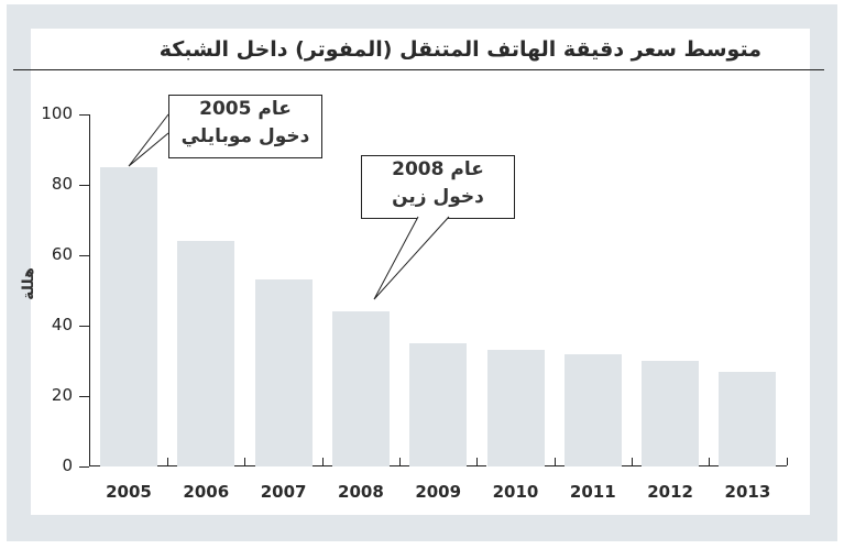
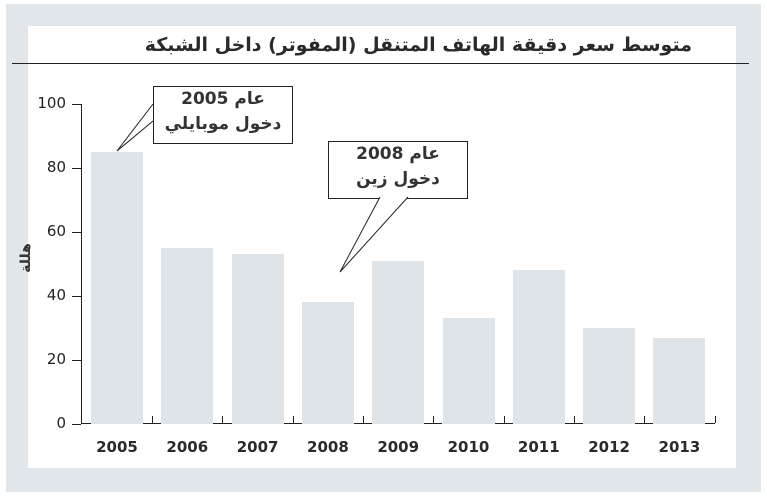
2006: 64 -> 55
2008: 44 -> 38
2009: 35 -> 51
2011: 32 -> 48
